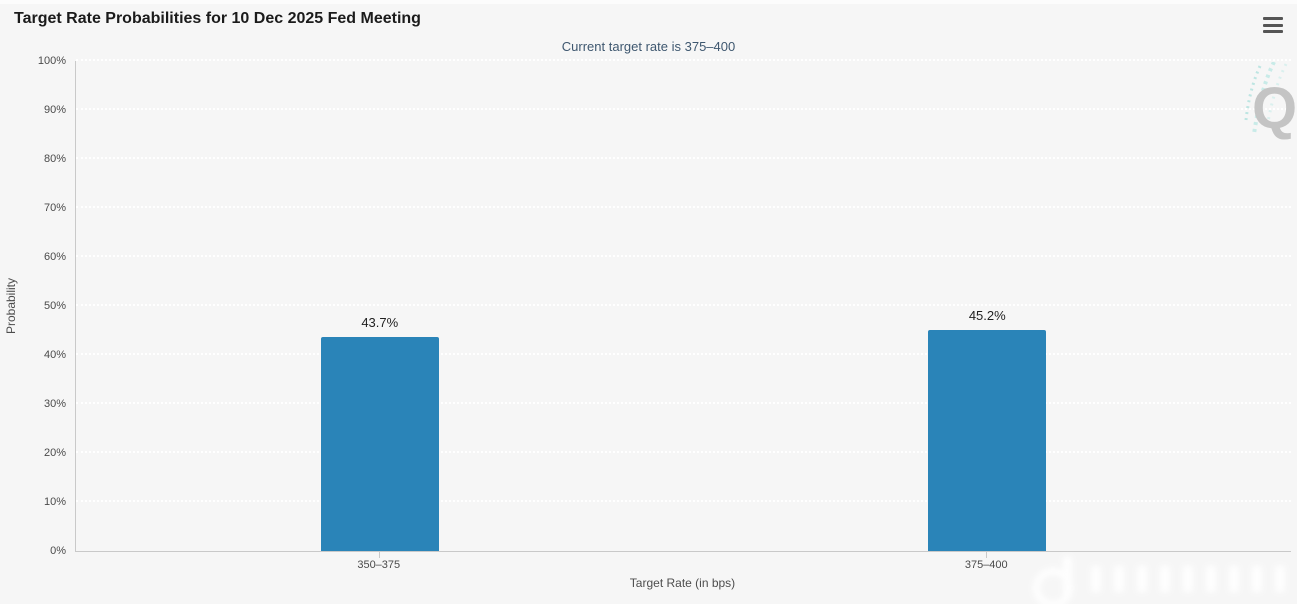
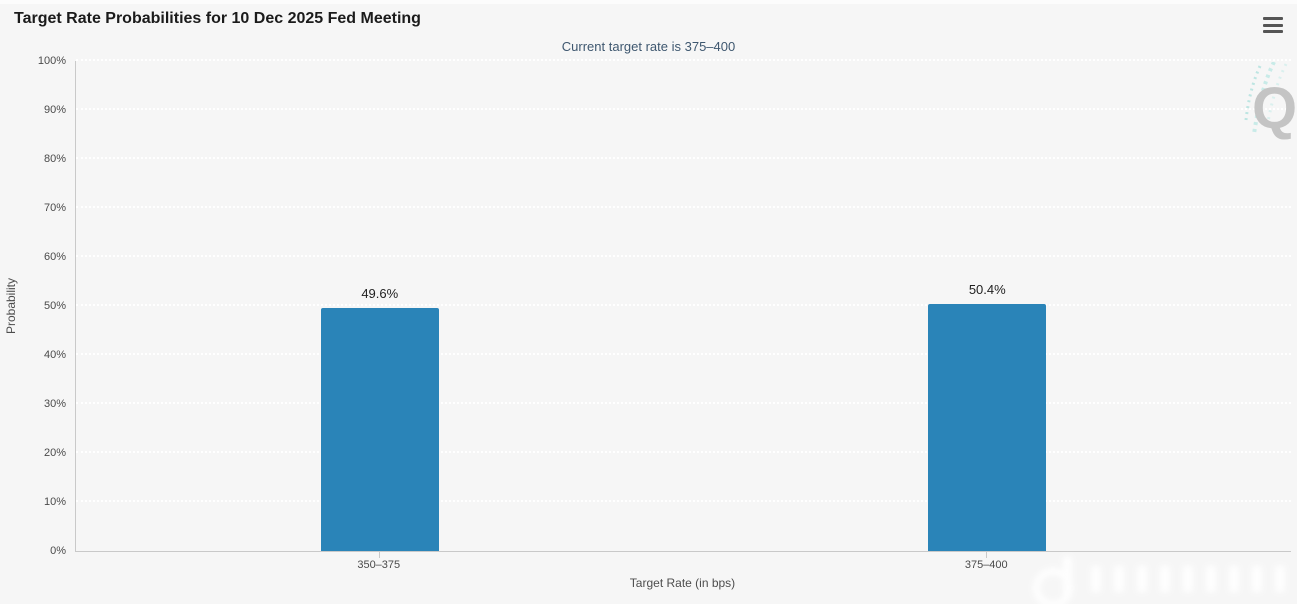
350–375: 43.7% -> 49.6%
375–400: 45.2% -> 50.4%
